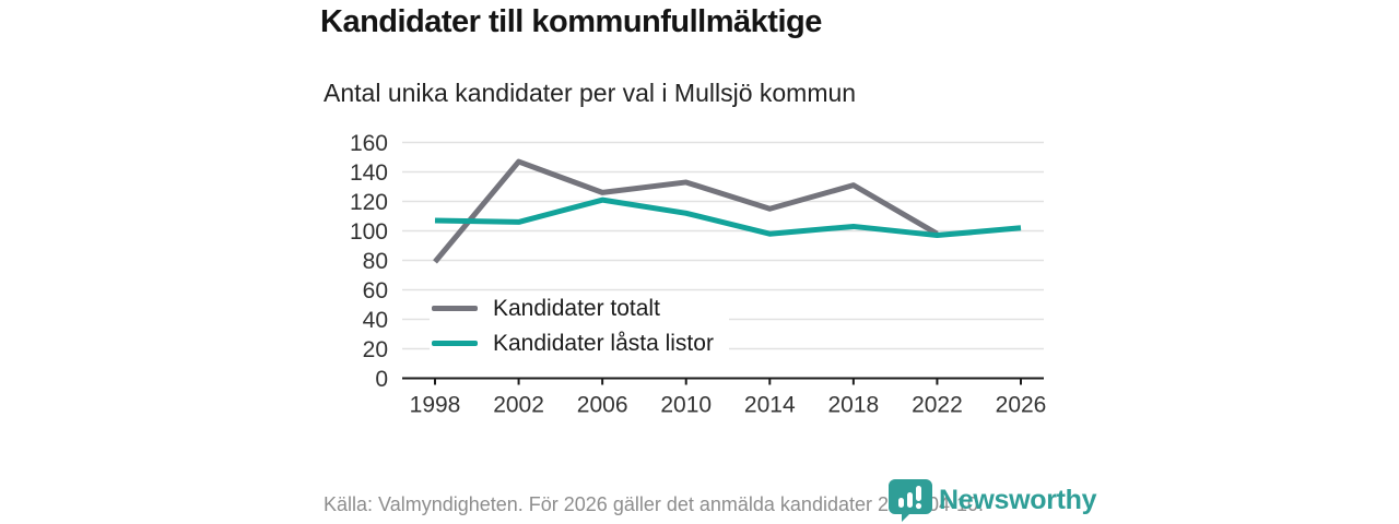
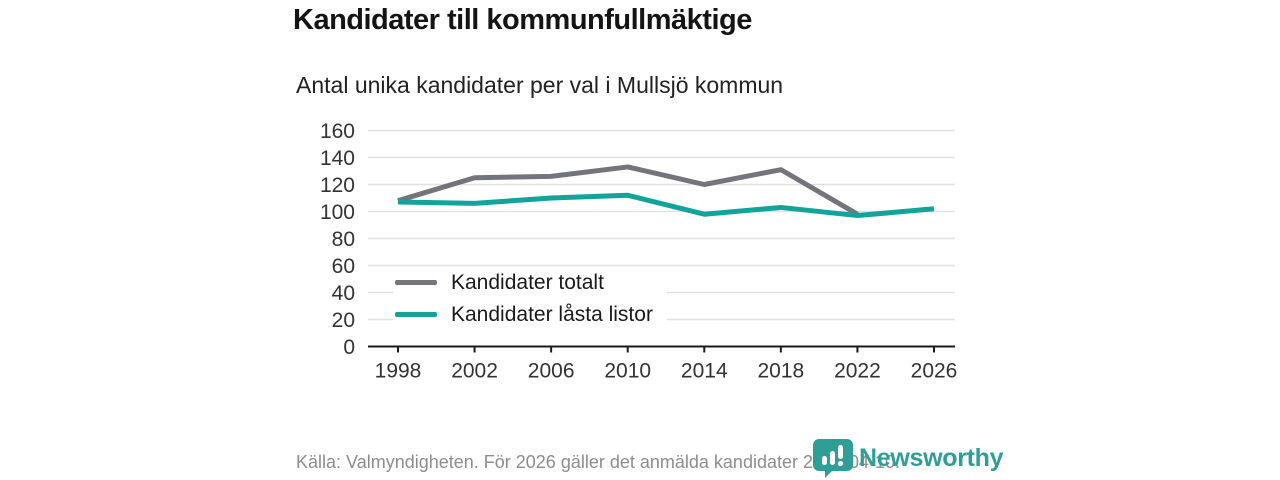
Kandidater totalt/1998: 79 -> 108
Kandidater totalt/2002: 147 -> 125
Kandidater låsta listor/2006: 121 -> 110
Kandidater totalt/2014: 115 -> 120
